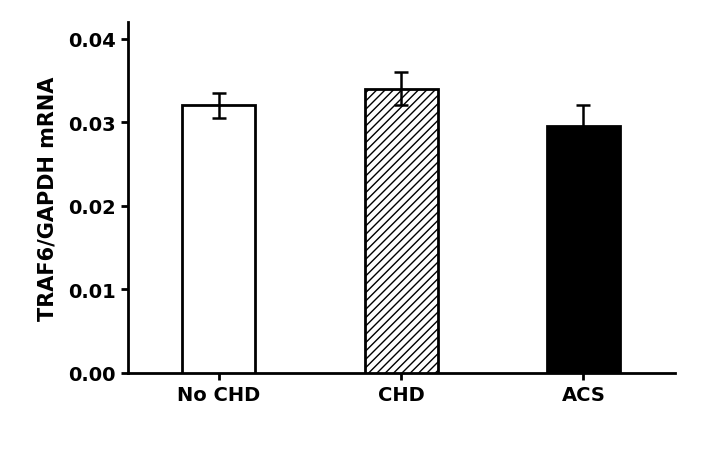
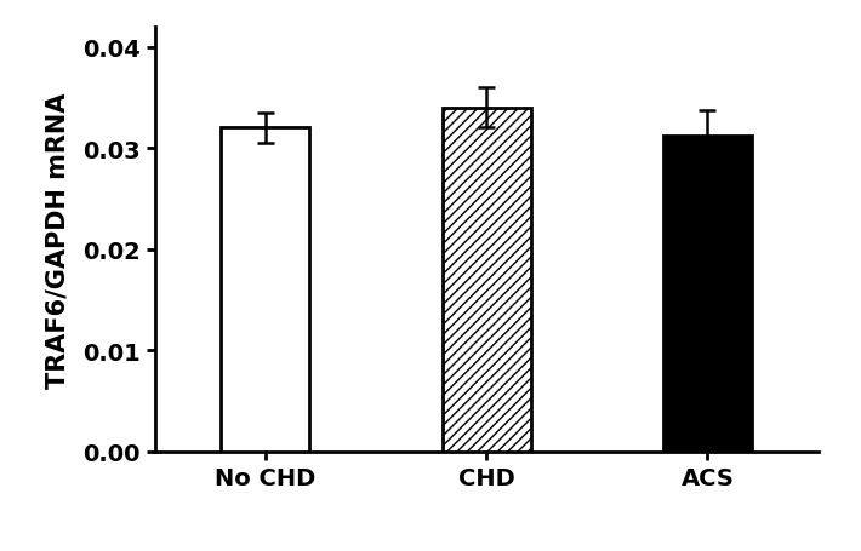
ACS: 0.0295 -> 0.0312
